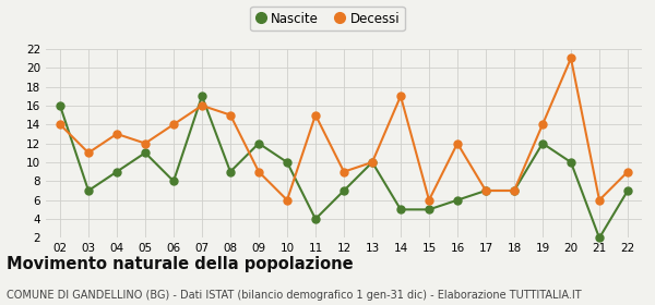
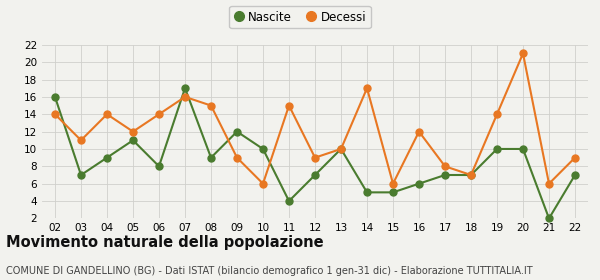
Decessi/04: 13 -> 14
Decessi/17: 7 -> 8
Nascite/19: 12 -> 10
